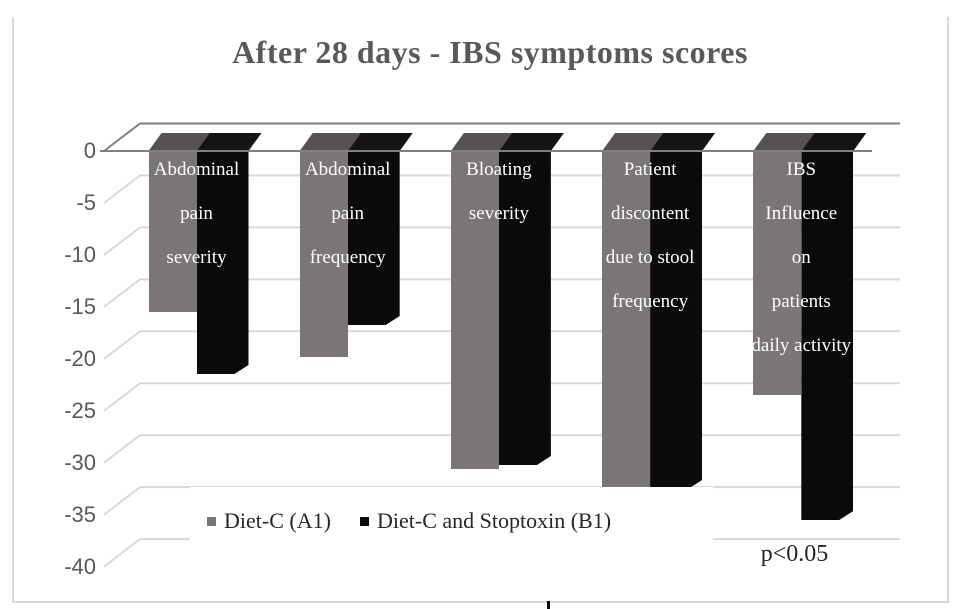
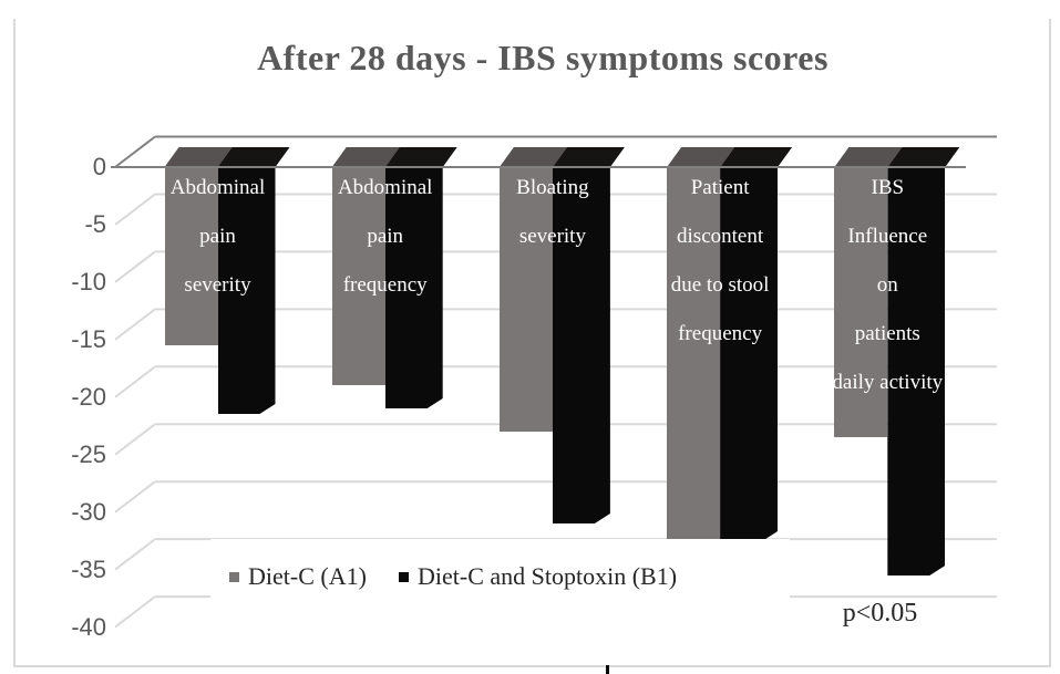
Diet-C (A1)/Abdominal pain frequency: -19.8 -> -19.0
Diet-C and Stoptoxin (B1)/Abdominal pain frequency: -16.7 -> -21.0
Diet-C (A1)/Bloating severity: -30.6 -> -23.0
Diet-C and Stoptoxin (B1)/Bloating severity: -30.2 -> -31.0
